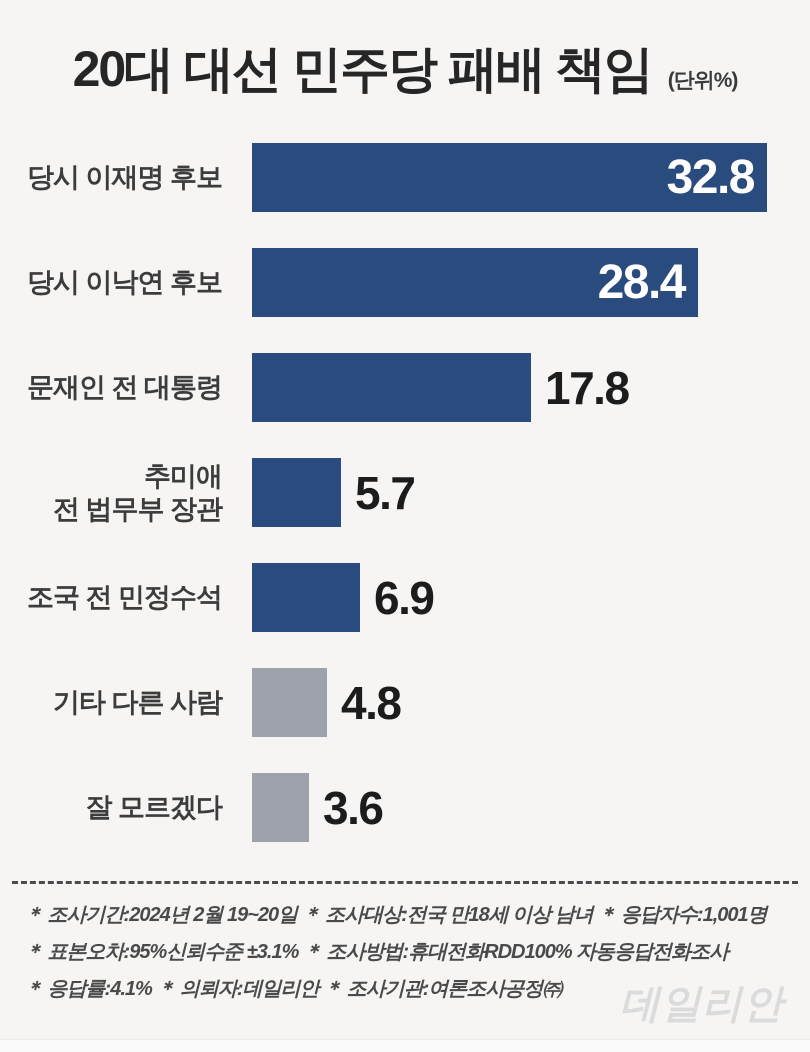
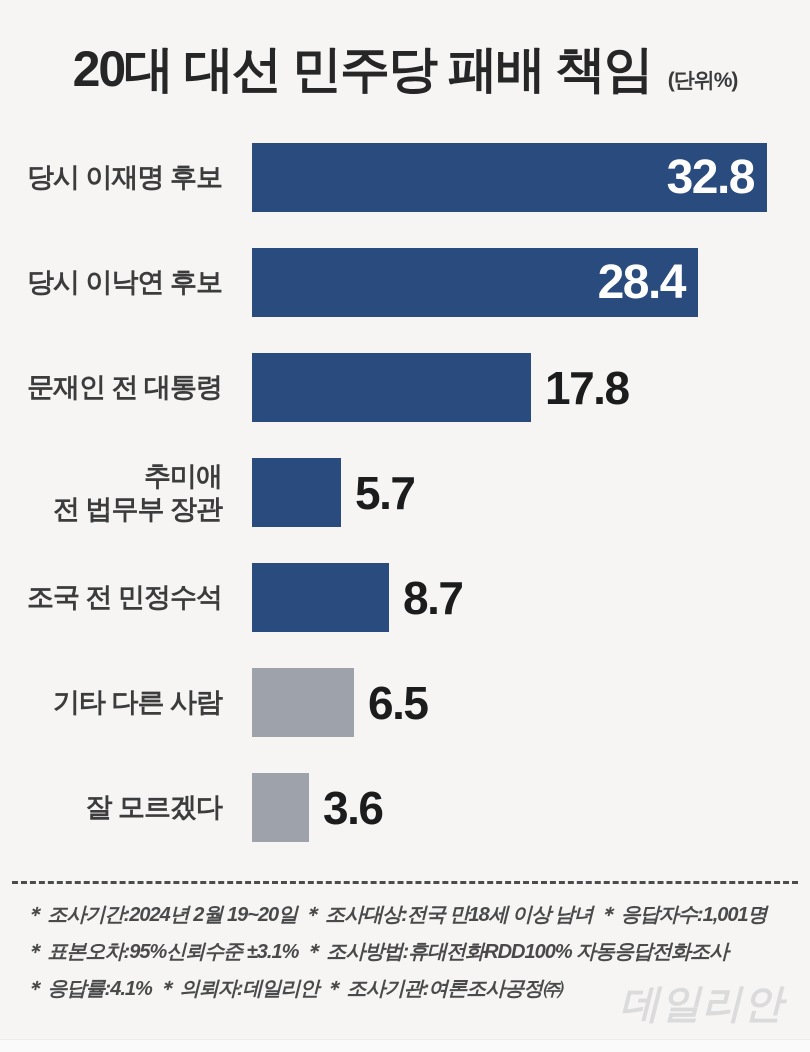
조국 전 민정수석: 6.9 -> 8.7
기타 다른 사람: 4.8 -> 6.5
